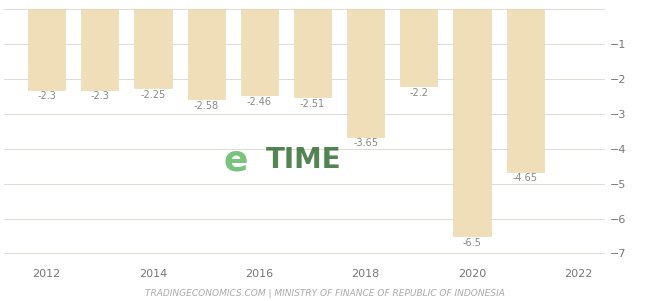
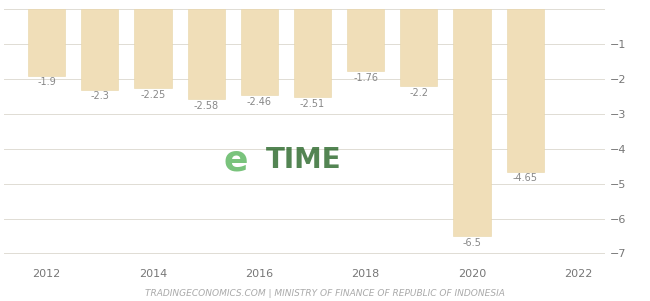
2012: -2.3 -> -1.9
2018: -3.65 -> -1.76
